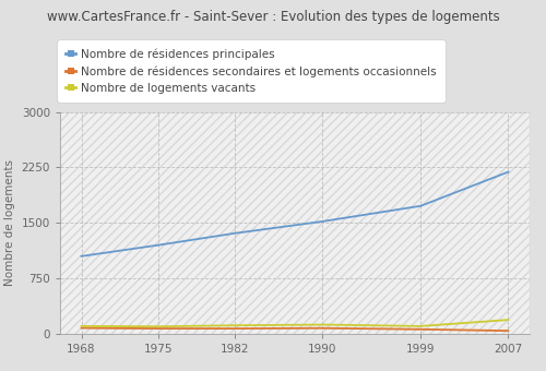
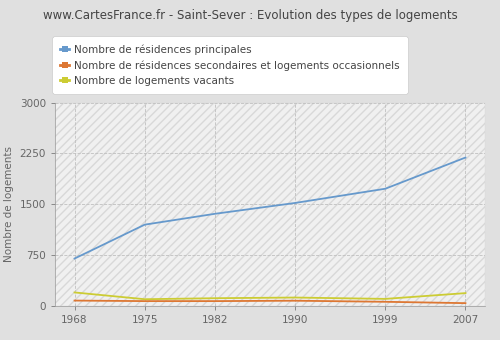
Nombre de résidences principales/1968: 1050 -> 700
Nombre de logements vacants/1968: 100 -> 200
